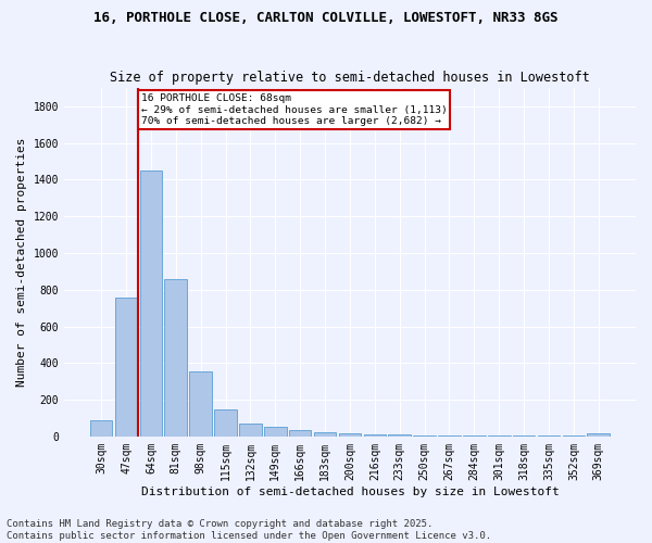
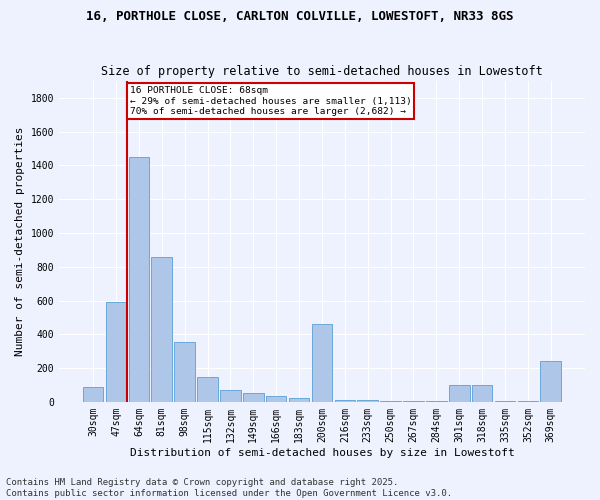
47sqm: 760 -> 590
200sqm: 20 -> 460
301sqm: 0 -> 100
318sqm: 0 -> 100
369sqm: 20 -> 240
